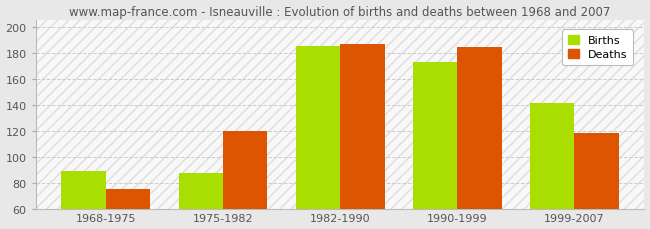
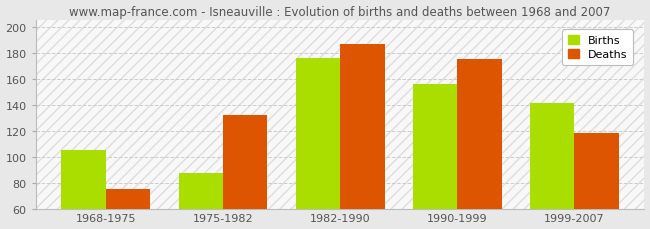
Births/1968-1975: 89 -> 105
Deaths/1975-1982: 120 -> 132
Births/1982-1990: 185 -> 176
Births/1990-1999: 173 -> 156
Deaths/1990-1999: 184 -> 175
